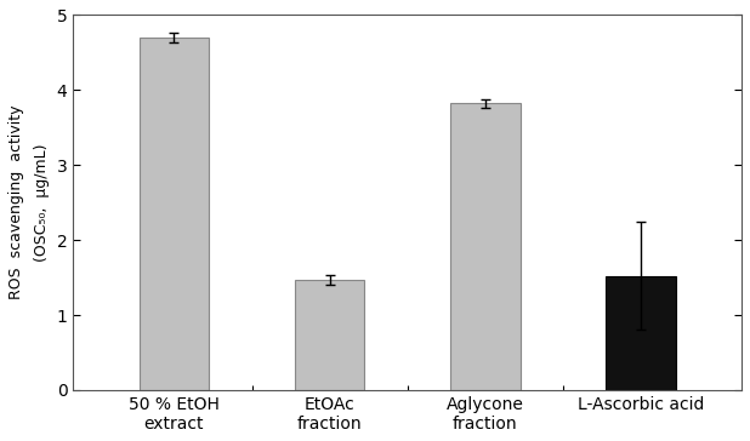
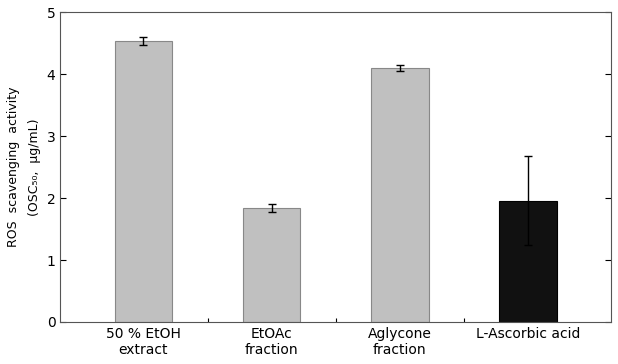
50 % EtOH extract: 4.70 -> 4.54
EtOAc fraction: 1.47 -> 1.84
Aglycone fraction: 3.82 -> 4.10
L-Ascorbic acid: 1.52 -> 1.96
